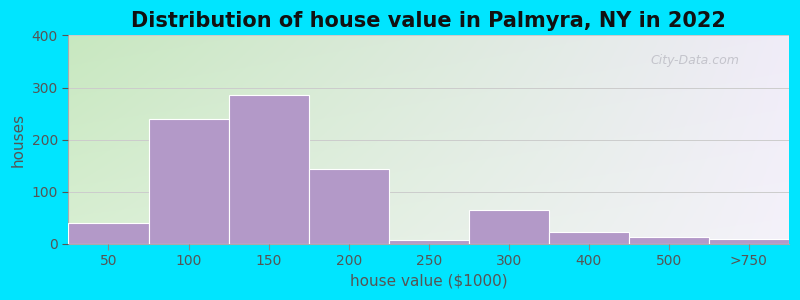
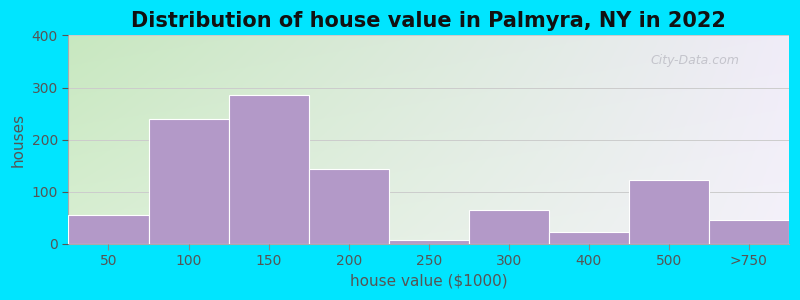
50: 40 -> 56
500: 14 -> 122
>750: 9 -> 46
